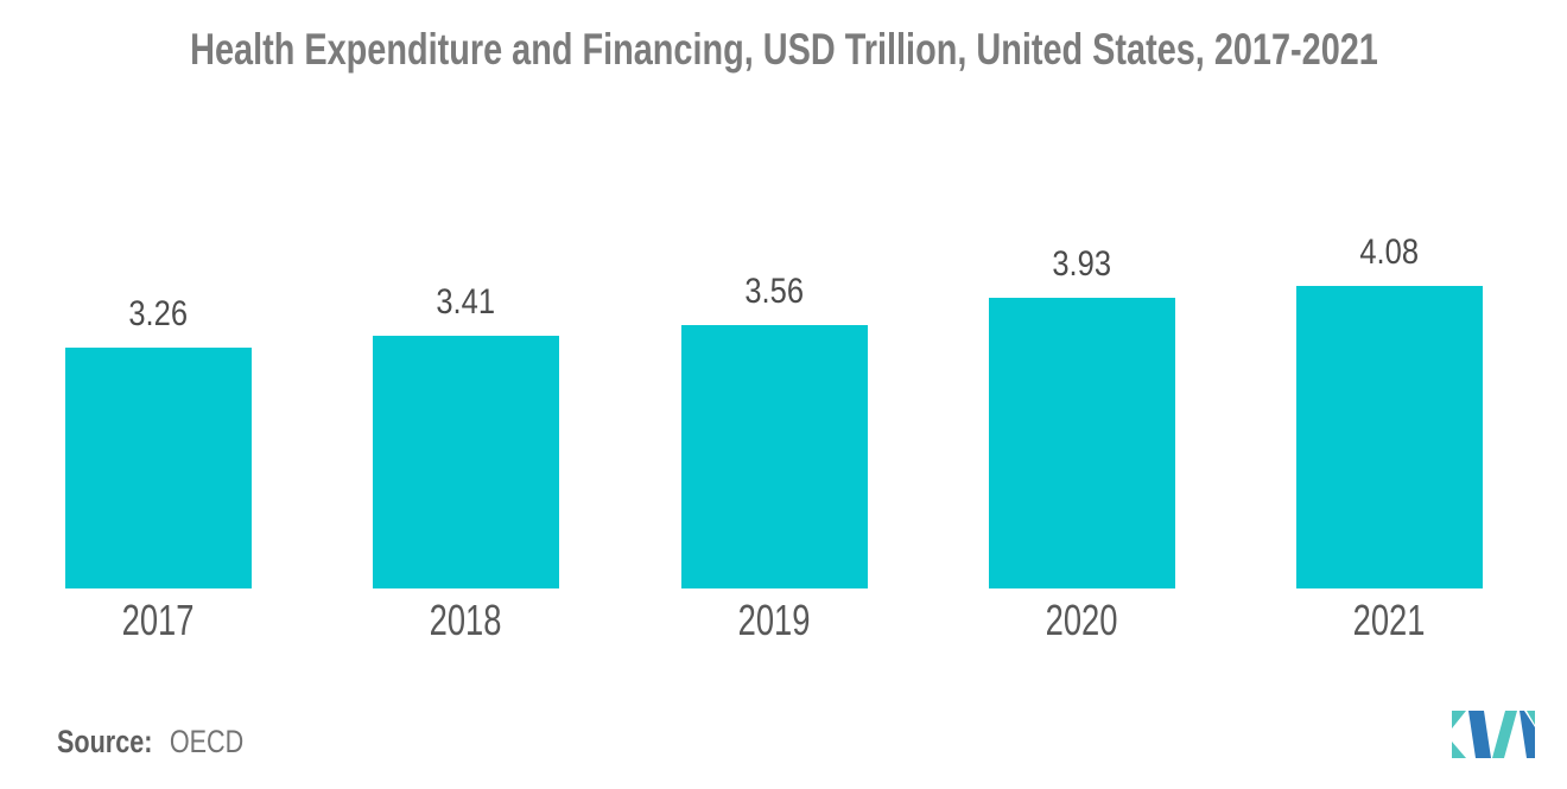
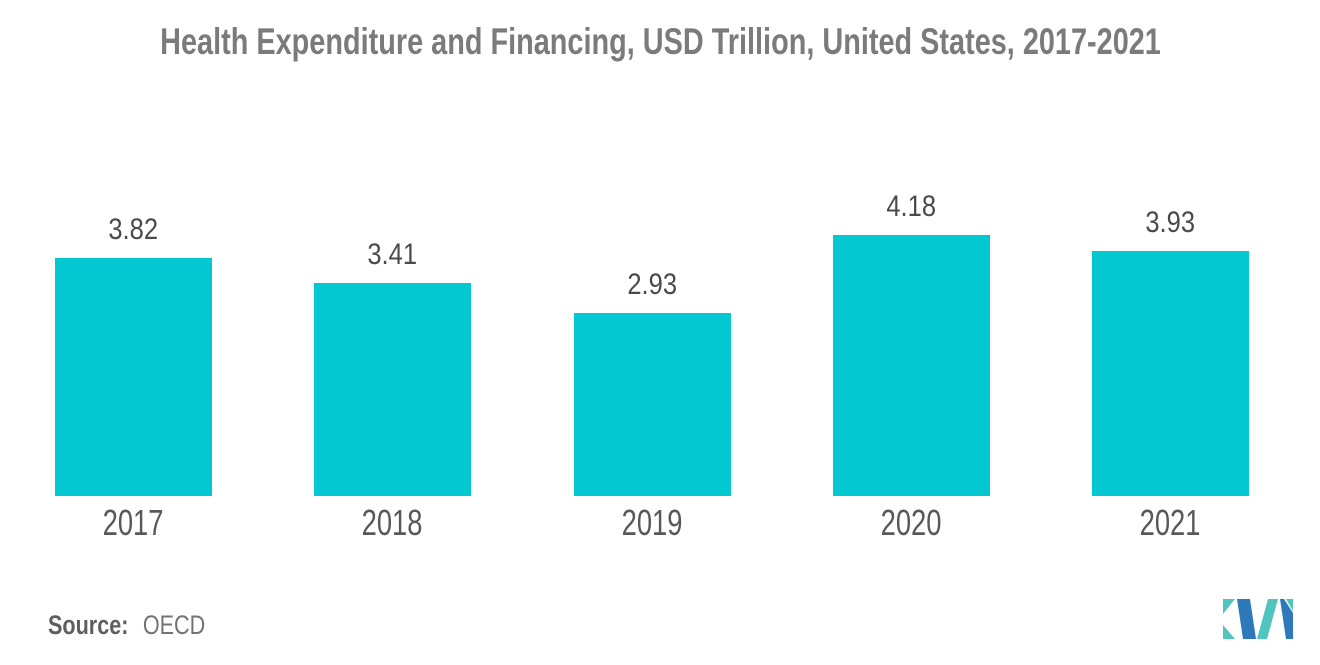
2017: 3.26 -> 3.82
2019: 3.56 -> 2.93
2020: 3.93 -> 4.18
2021: 4.08 -> 3.93
